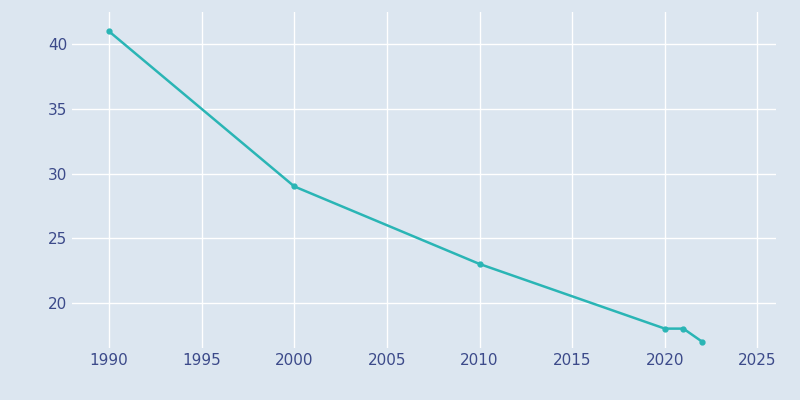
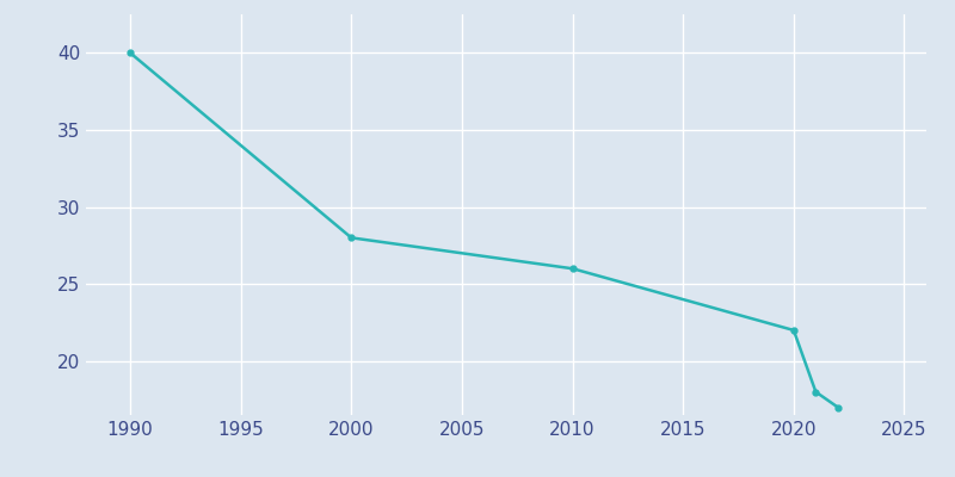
1990: 41 -> 40
2000: 29 -> 28
2010: 23 -> 26
2020: 18 -> 22
